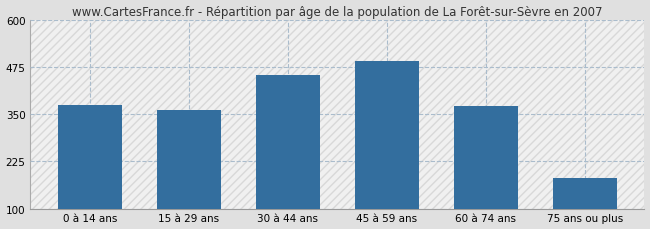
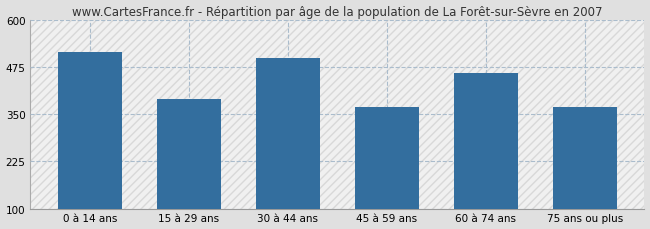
0 à 14 ans: 375 -> 515
15 à 29 ans: 362 -> 390
30 à 44 ans: 455 -> 500
45 à 59 ans: 492 -> 370
60 à 74 ans: 372 -> 460
75 ans ou plus: 180 -> 370
